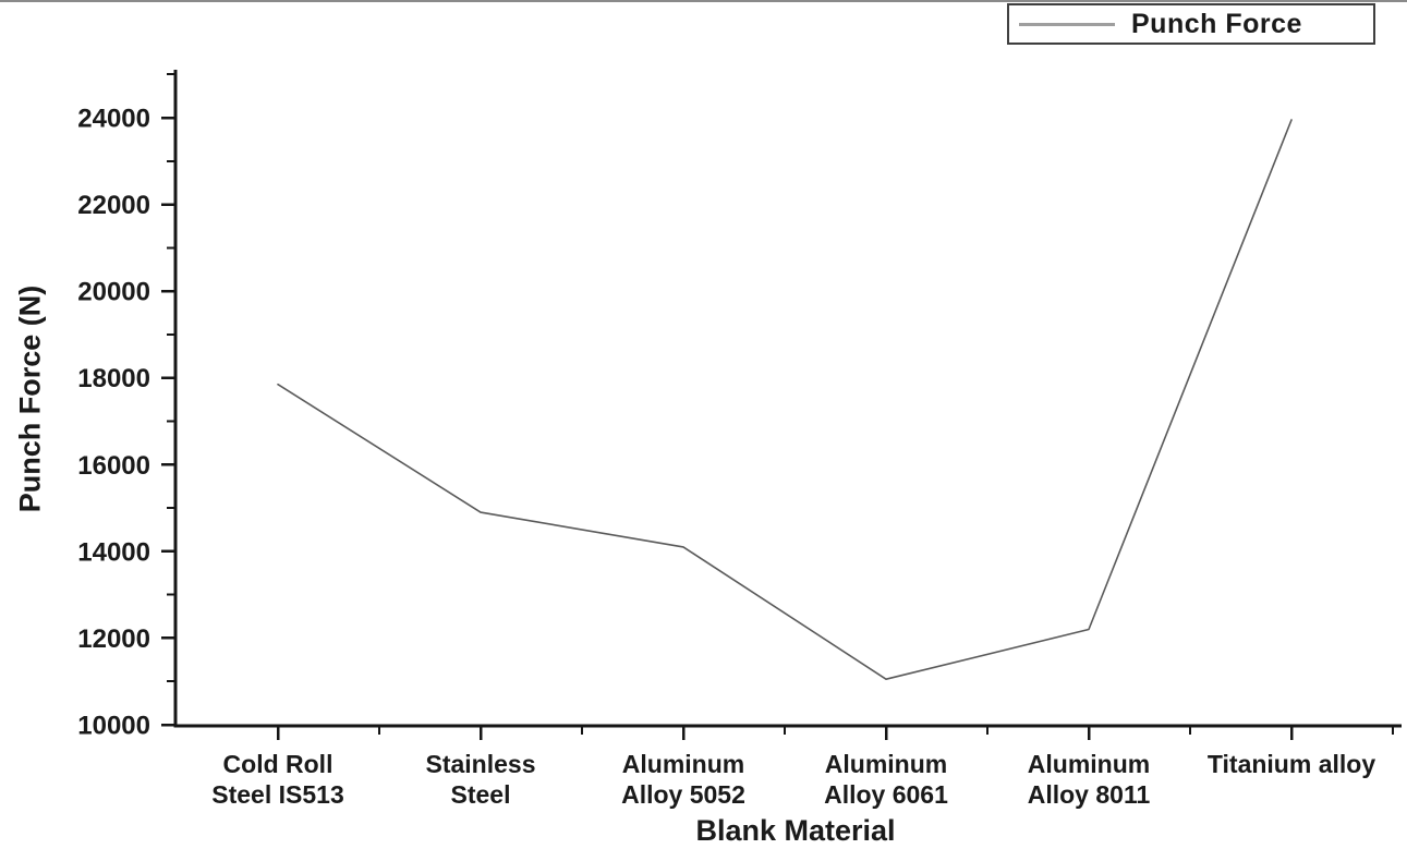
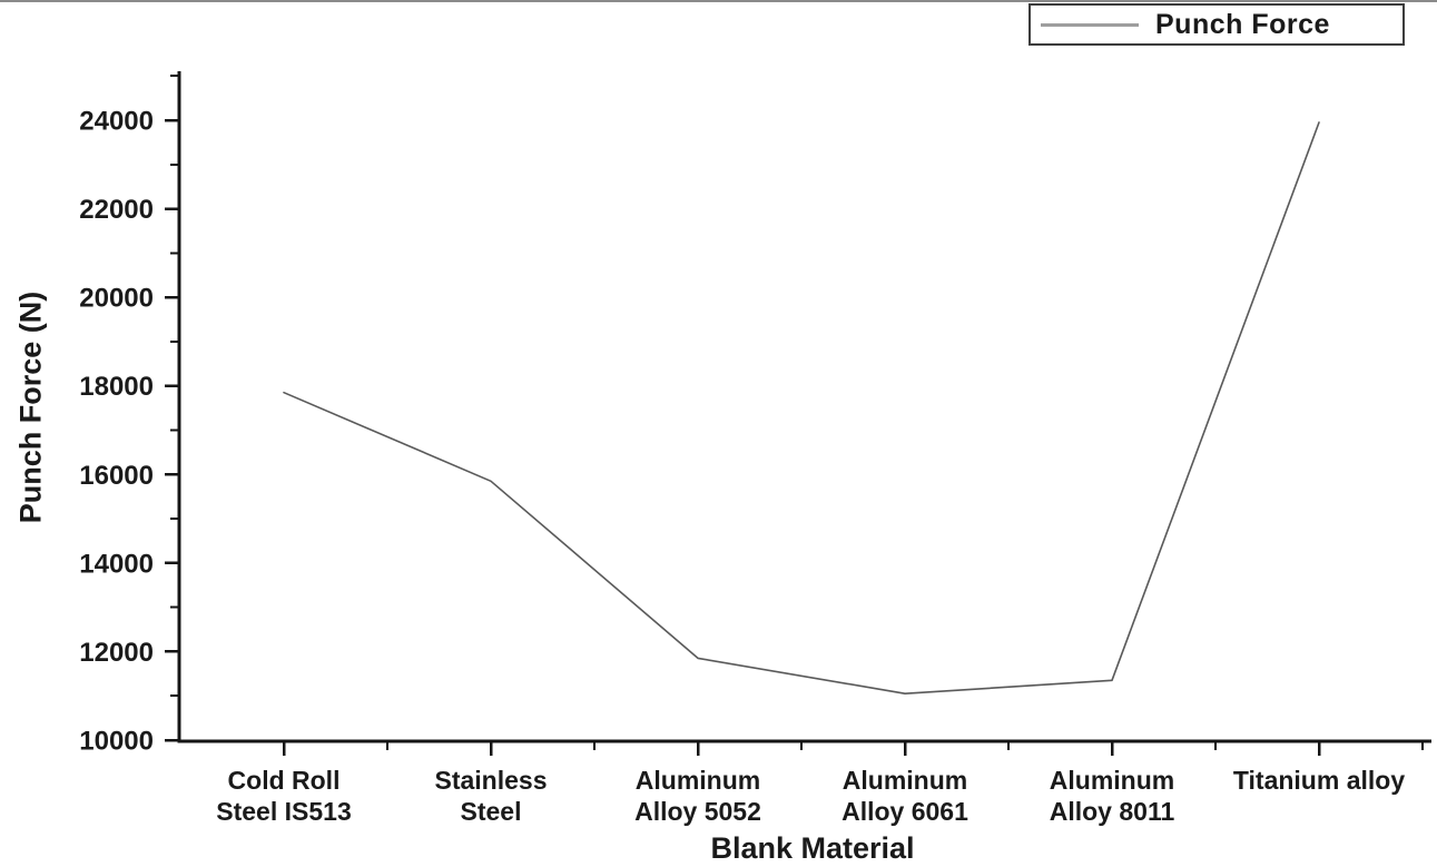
Stainless Steel: 14900 -> 15800
Aluminum Alloy 5052: 14100 -> 11800
Aluminum Alloy 8011: 12200 -> 11400
